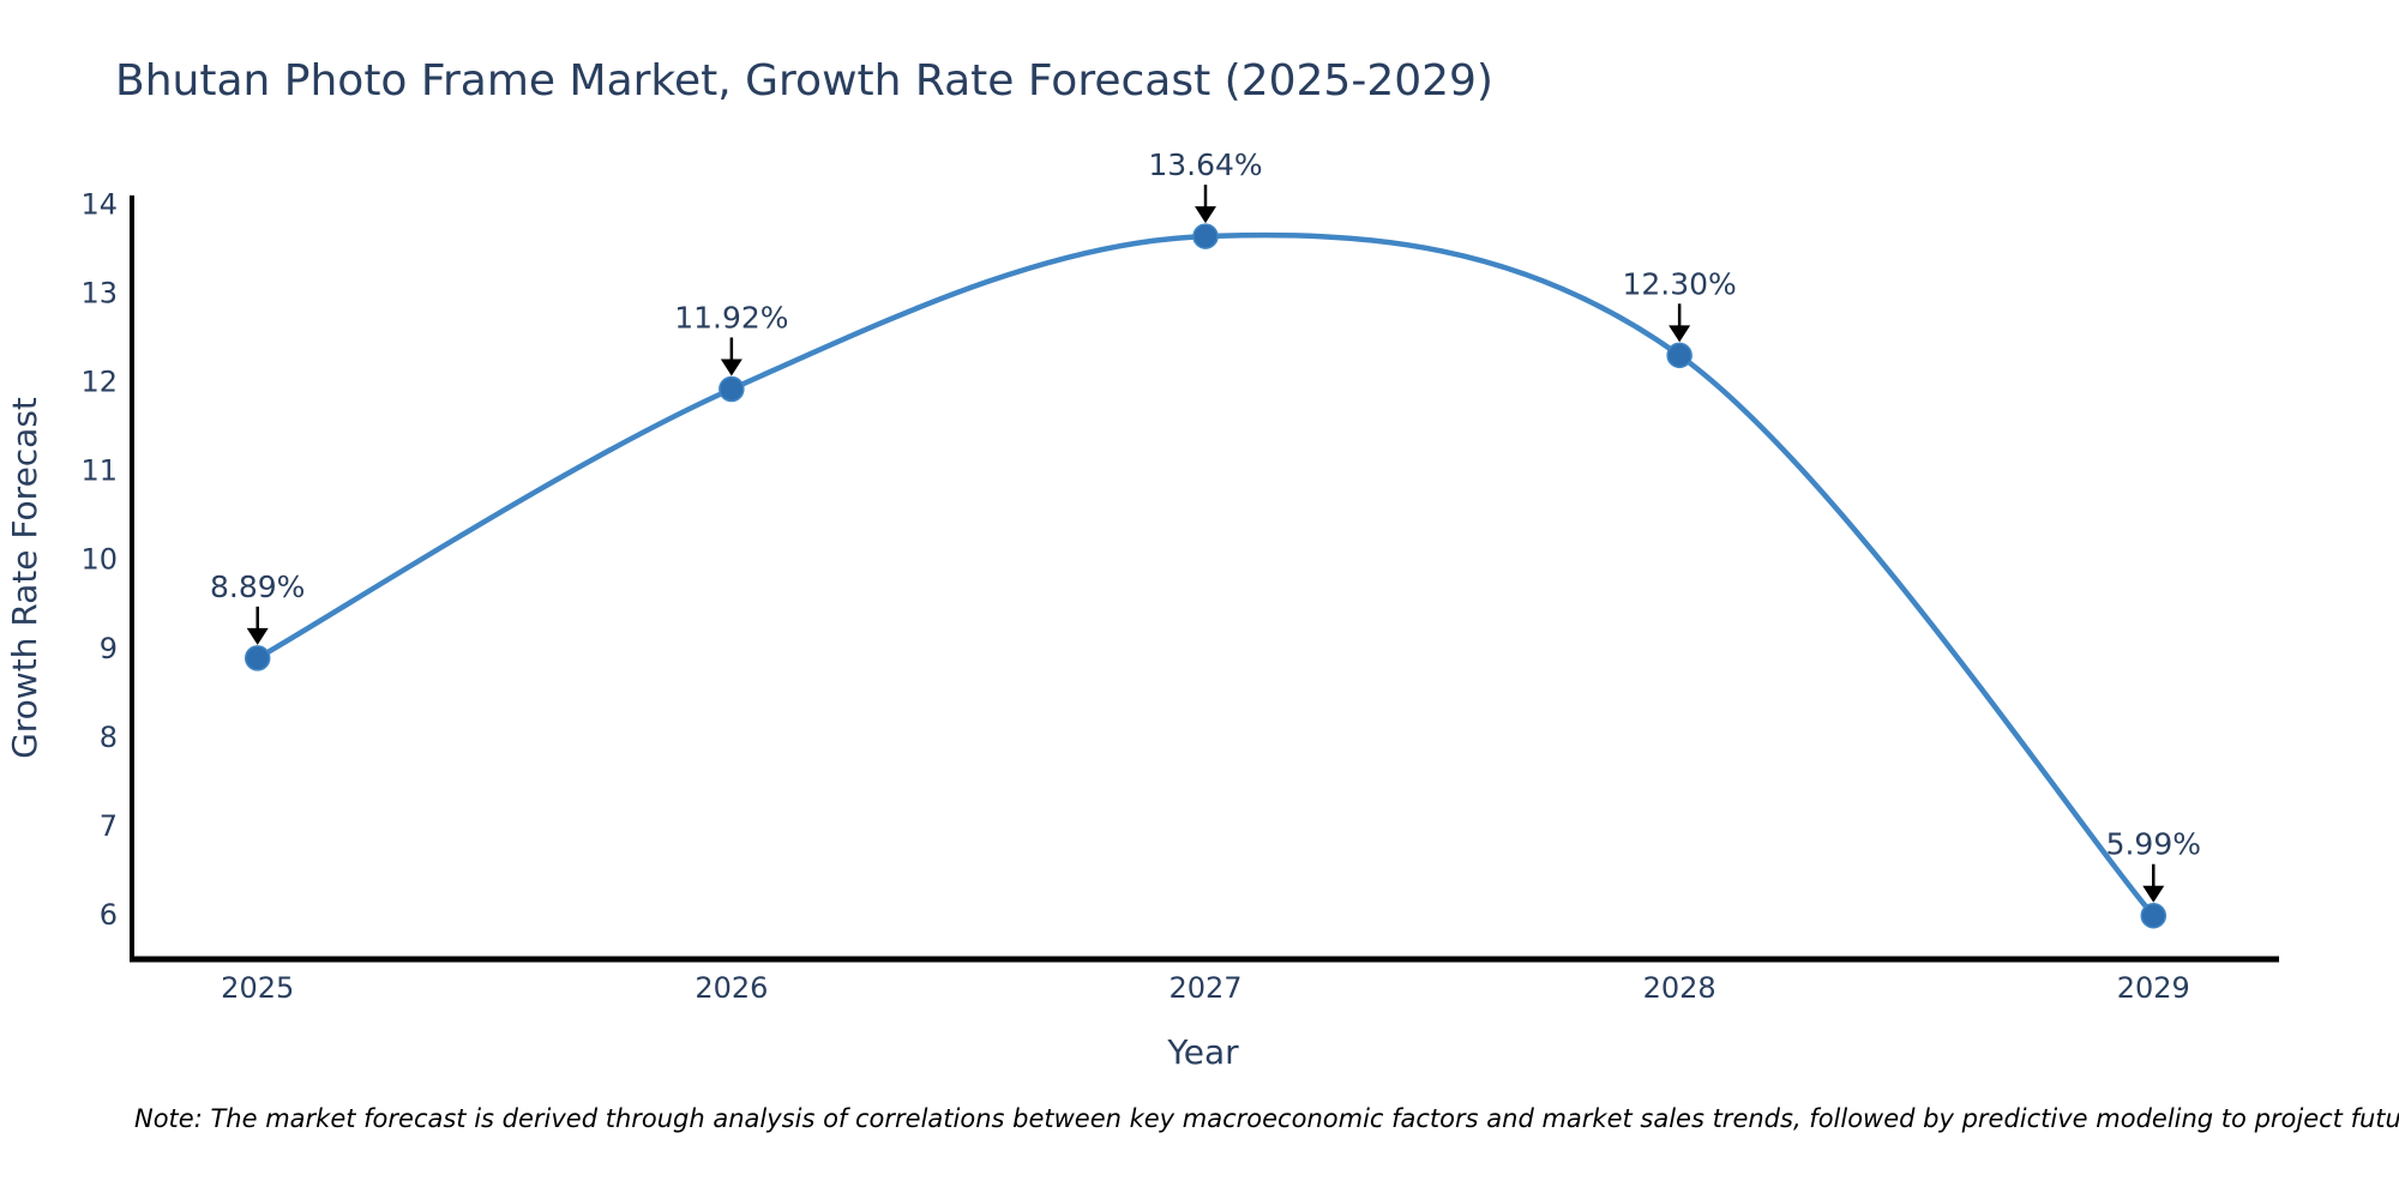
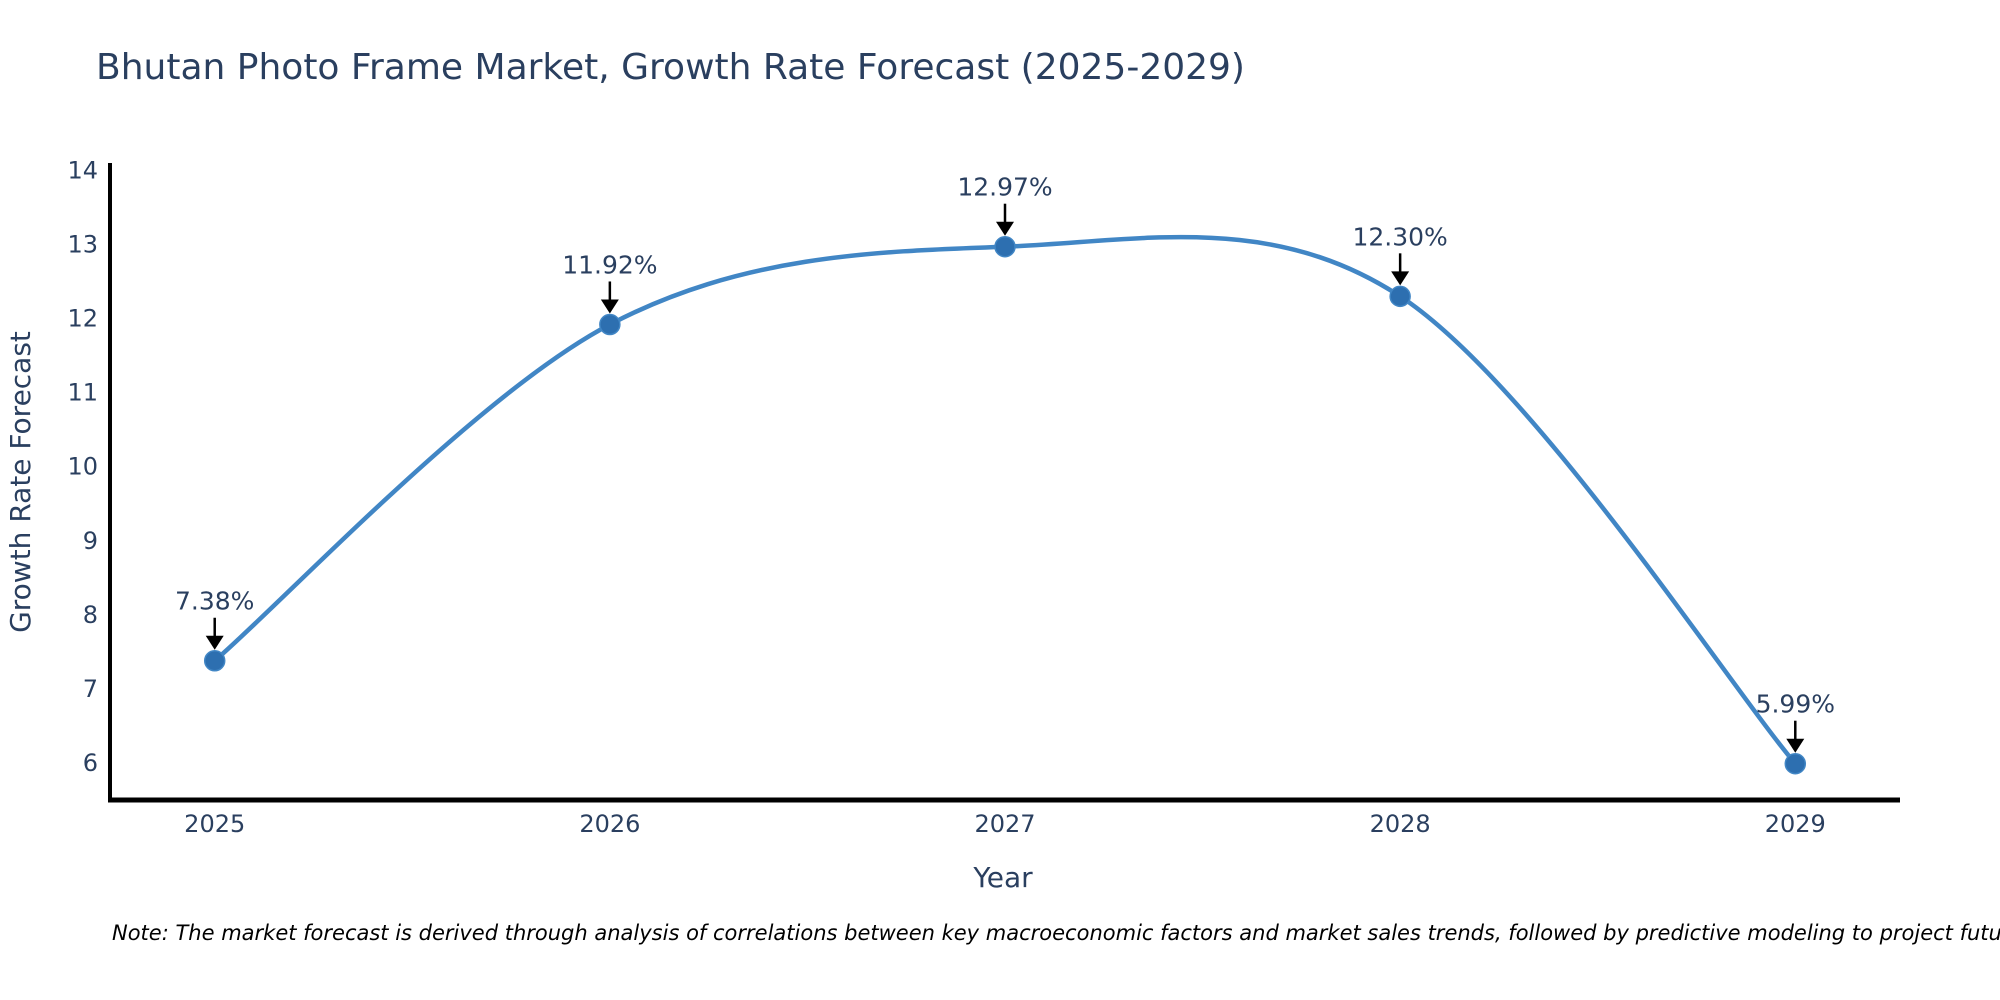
2025: 8.89% -> 7.38%
2027: 13.64% -> 12.97%
